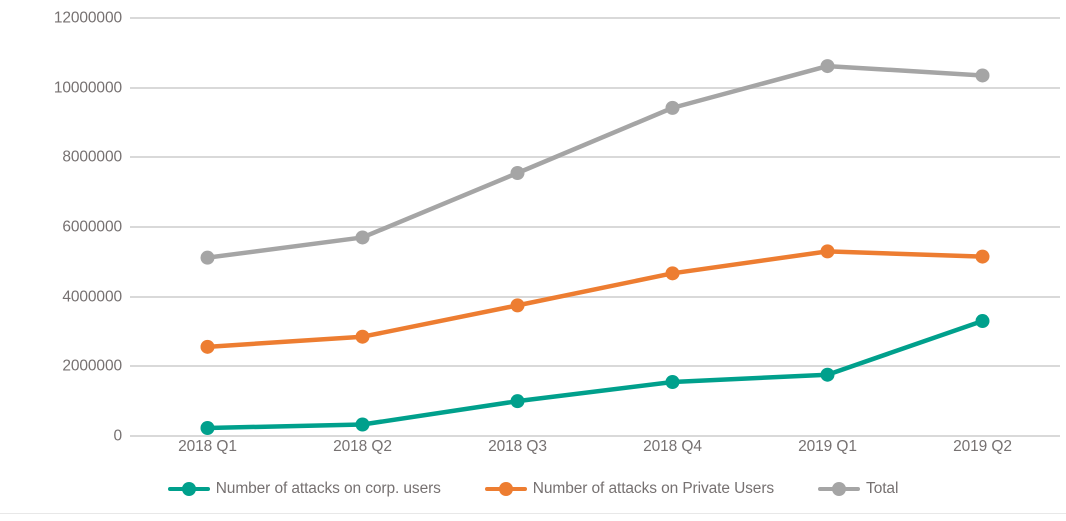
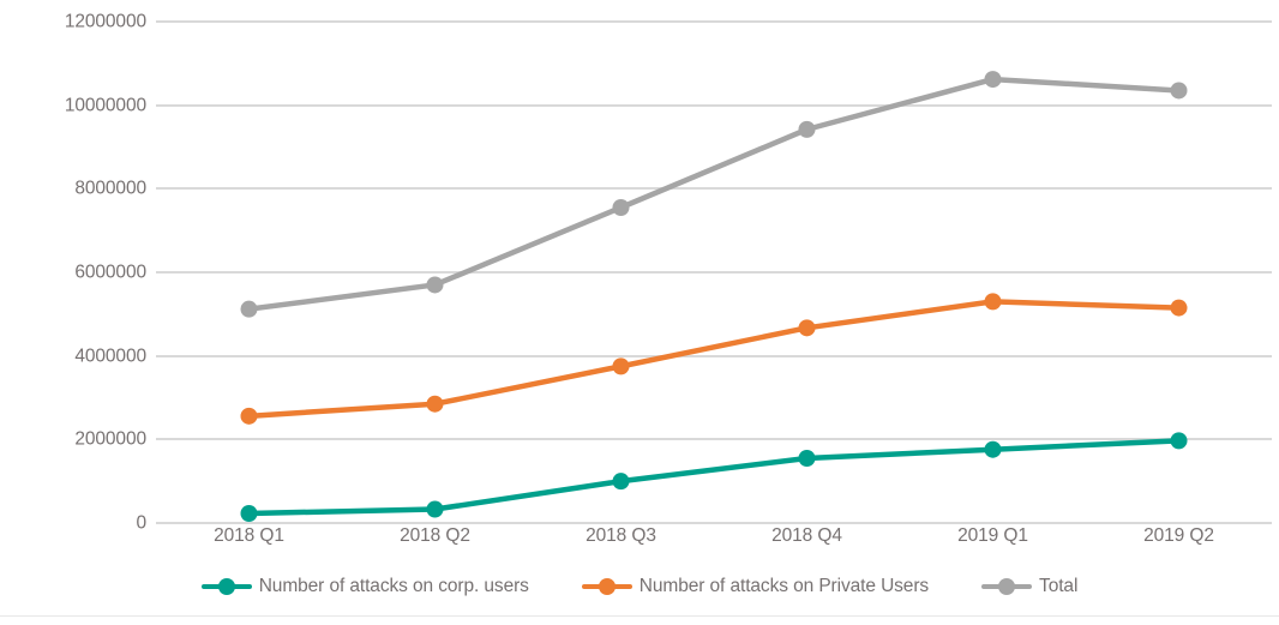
Number of attacks on corp. users/2019 Q2: 3300000 -> 2000000
